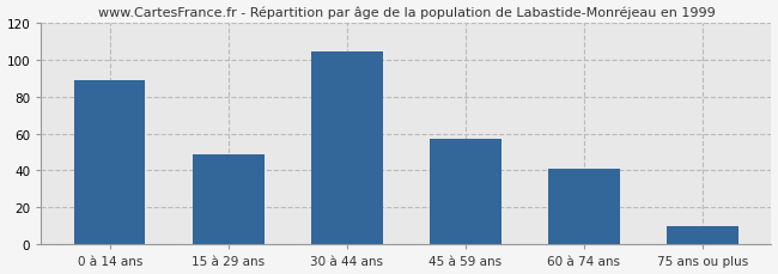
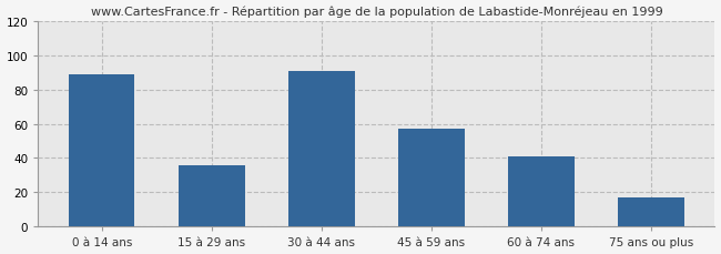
15 à 29 ans: 49 -> 36
30 à 44 ans: 104 -> 91
75 ans ou plus: 10 -> 17
